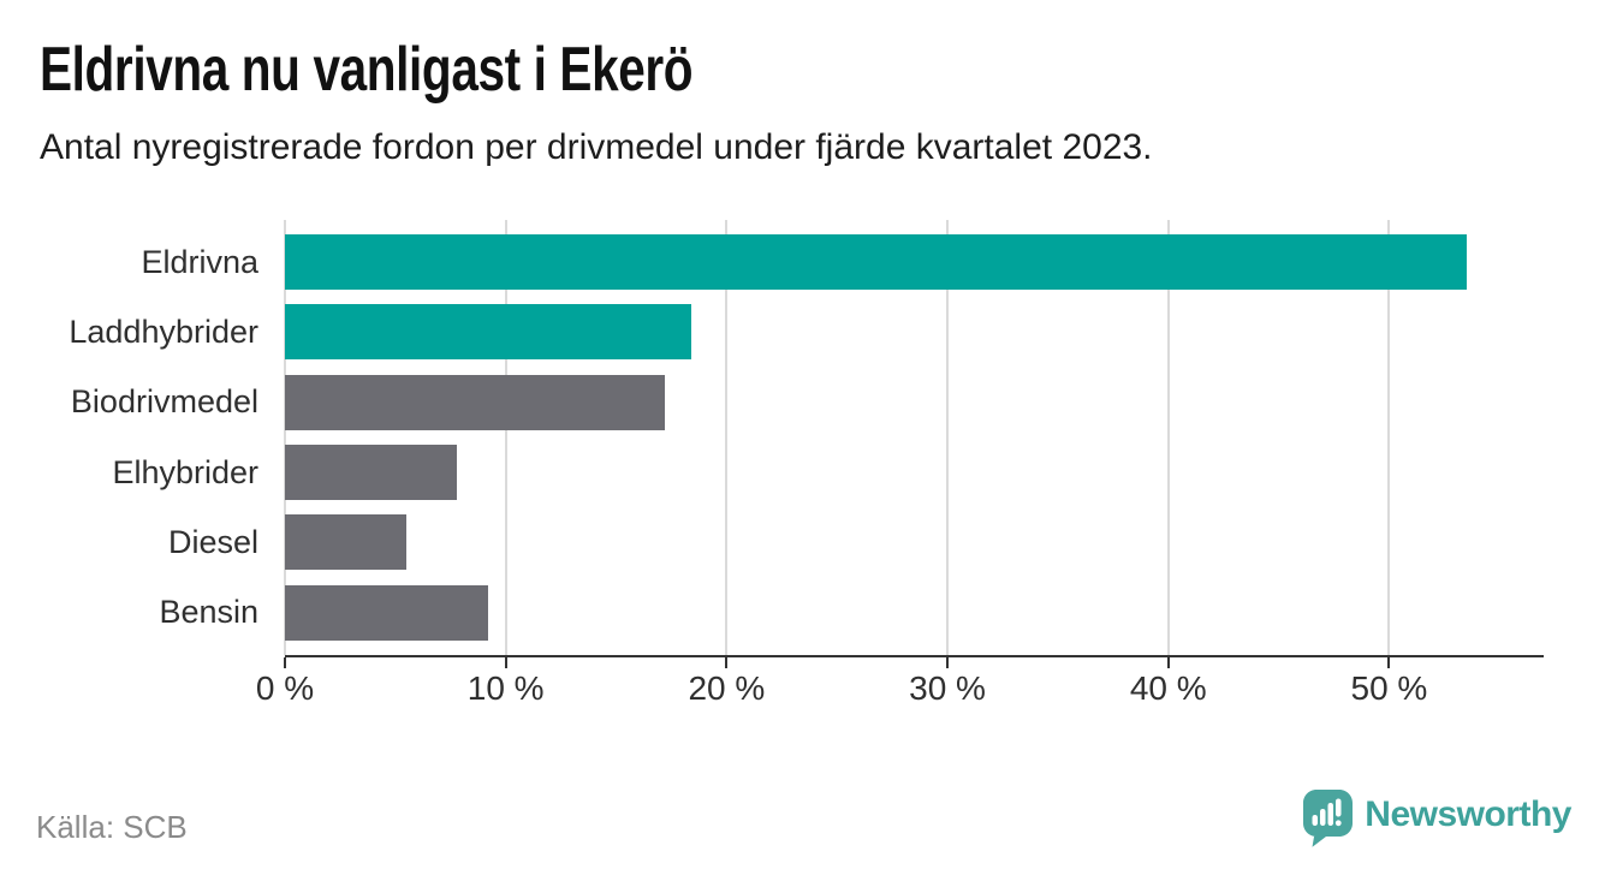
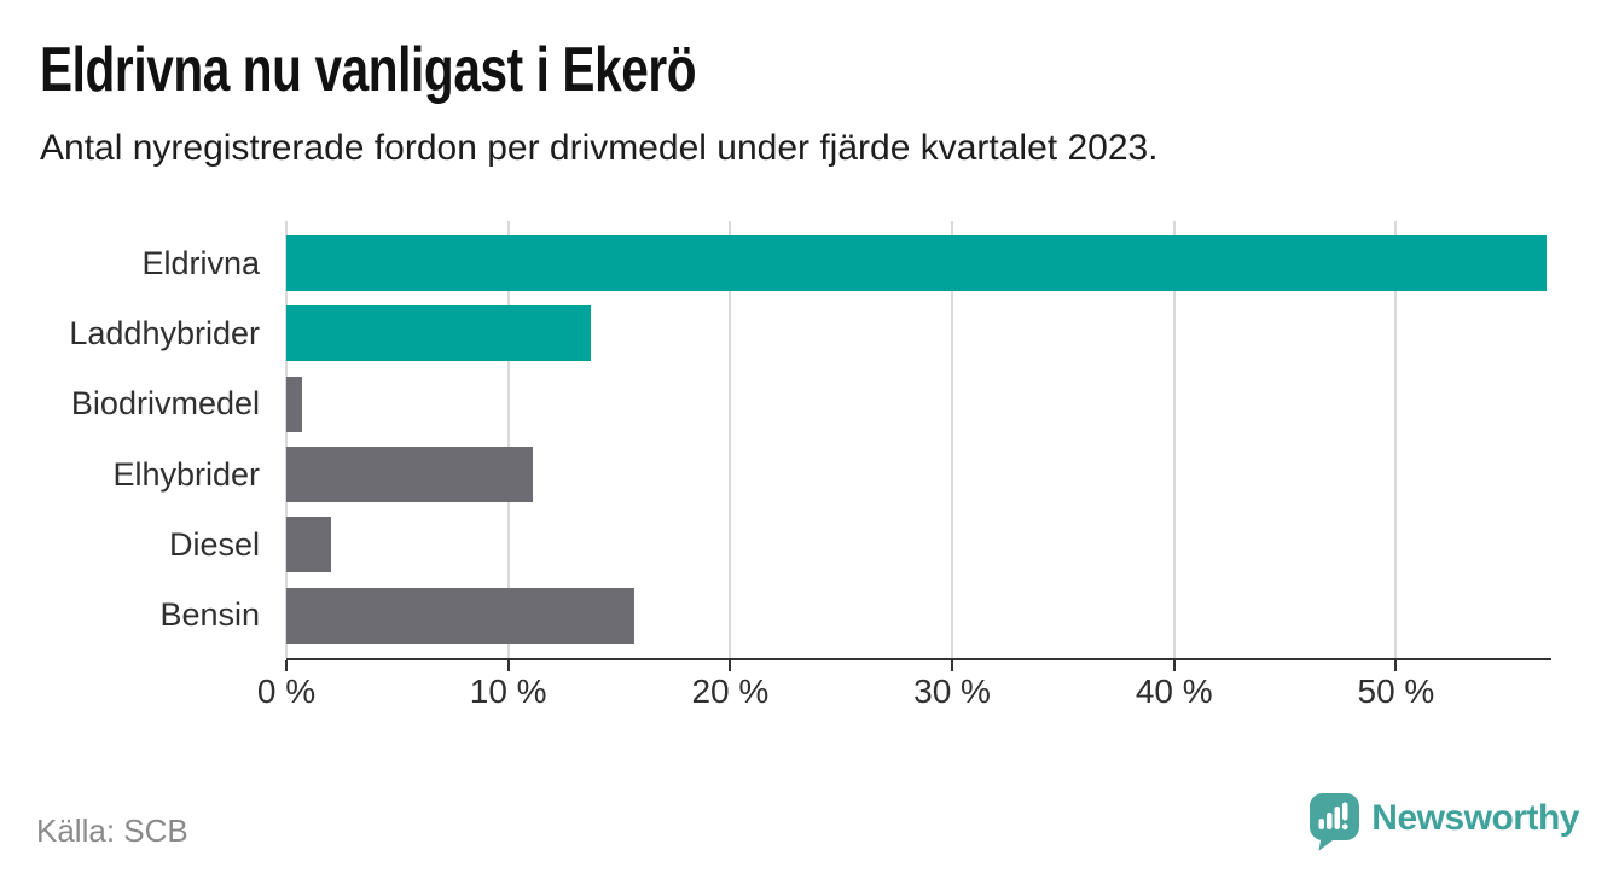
Eldrivna: 53.5% -> 56.8%
Laddhybrider: 18.4% -> 13.7%
Biodrivmedel: 17.2% -> 0.7%
Elhybrider: 7.8% -> 11.1%
Diesel: 5.5% -> 2.0%
Bensin: 9.2% -> 15.7%
